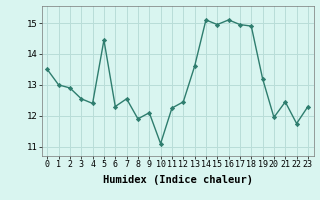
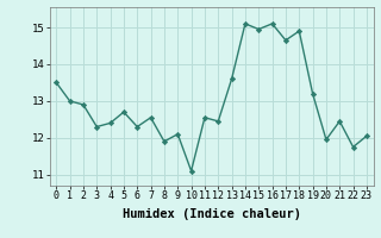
3: 12.55 -> 12.30
5: 14.45 -> 12.70
11: 12.25 -> 12.55
17: 14.95 -> 14.65
23: 12.30 -> 12.05
